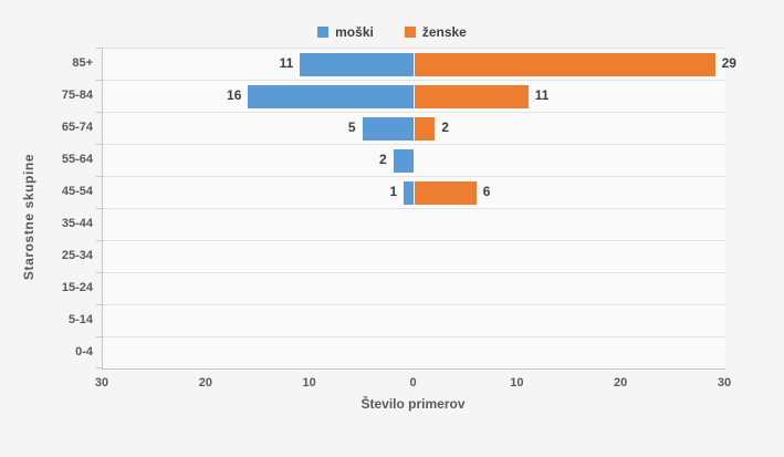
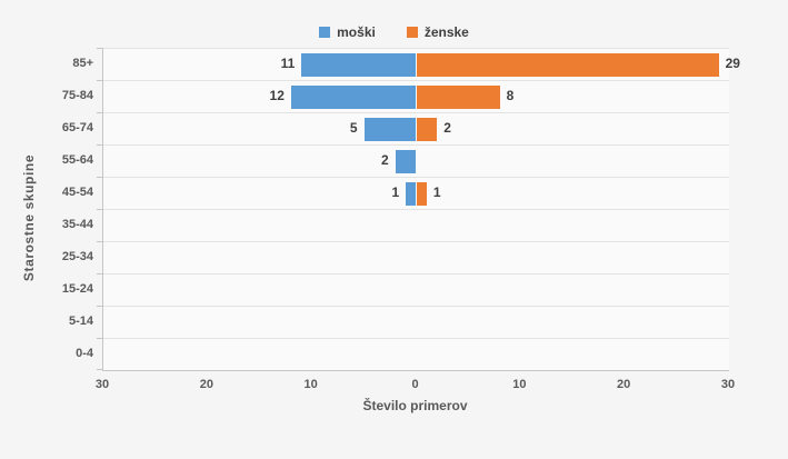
moški/75-84: 16 -> 12
ženske/75-84: 11 -> 8
ženske/45-54: 6 -> 1
